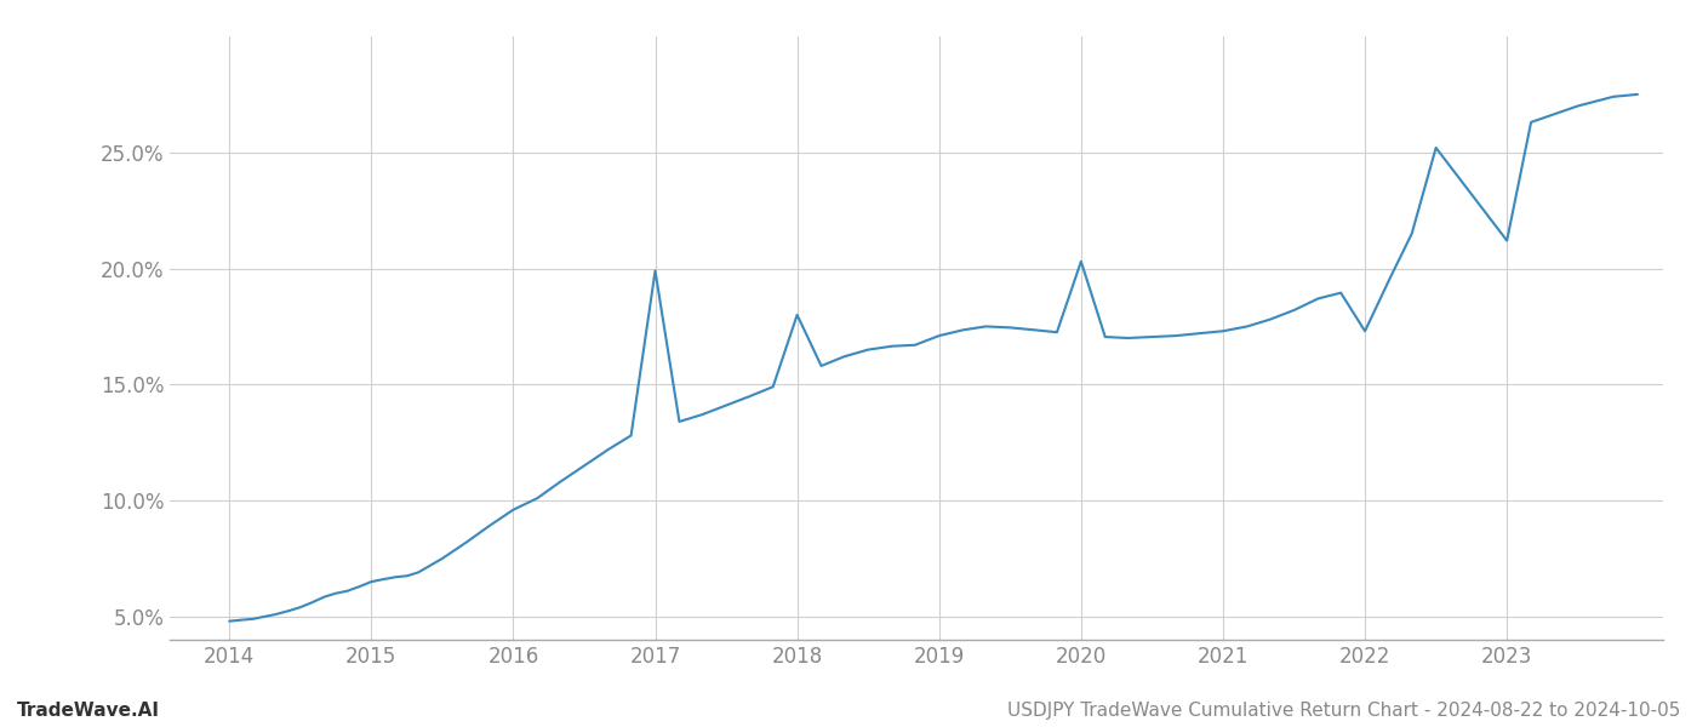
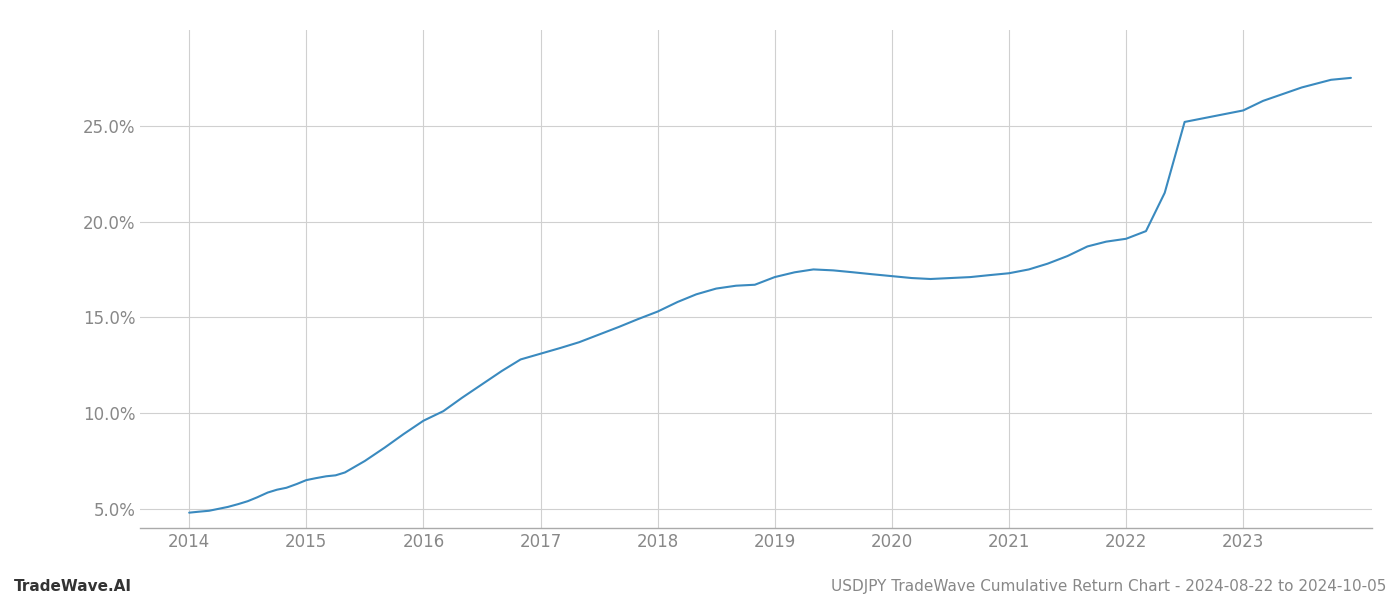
2017: 19.9% -> 13.1%
2018: 18.0% -> 15.3%
2020: 20.3% -> 17.1%
2022: 17.3% -> 19.1%
2023: 21.2% -> 25.8%
